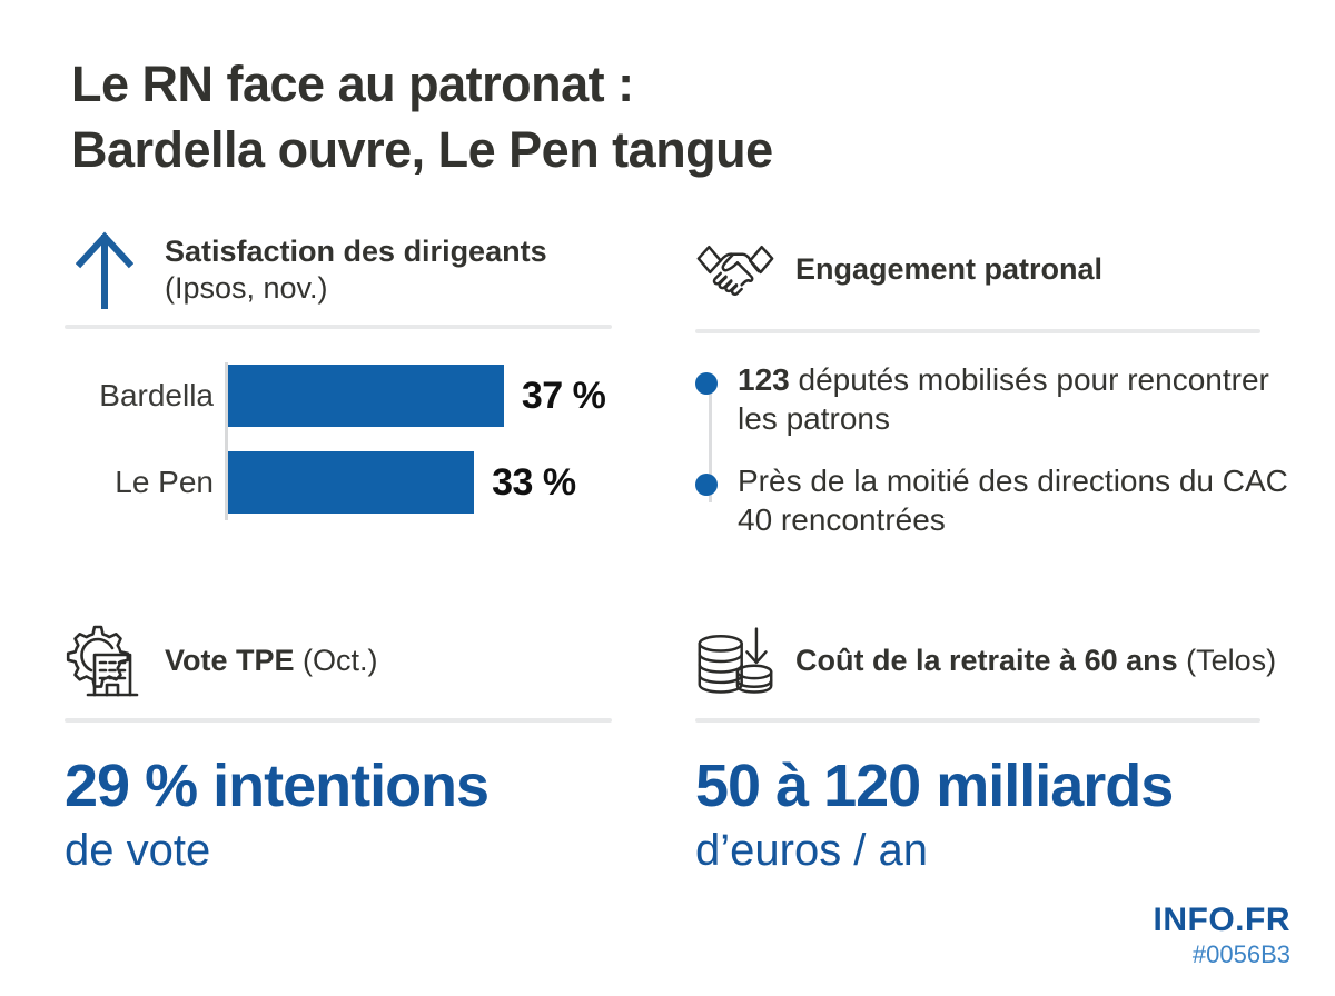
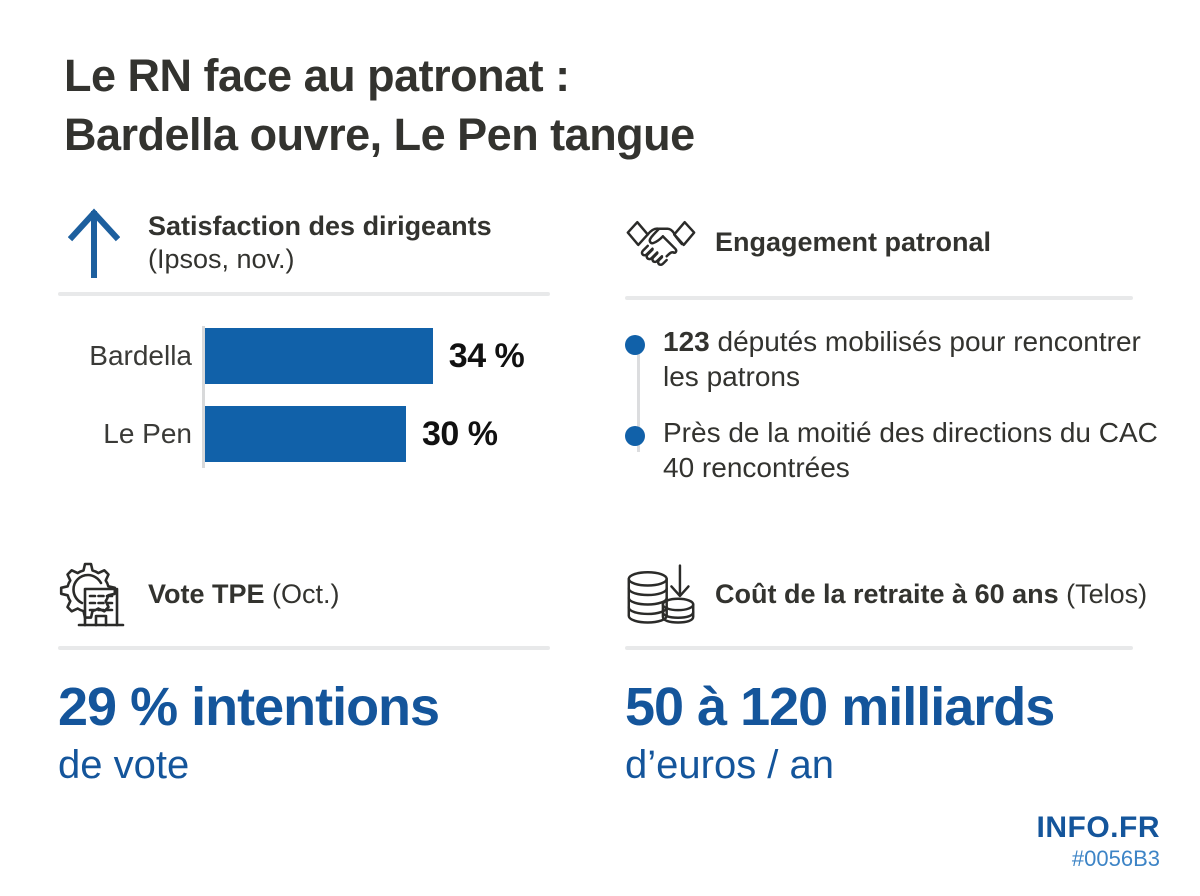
Bardella: 37 -> 34
Le Pen: 33 -> 30
